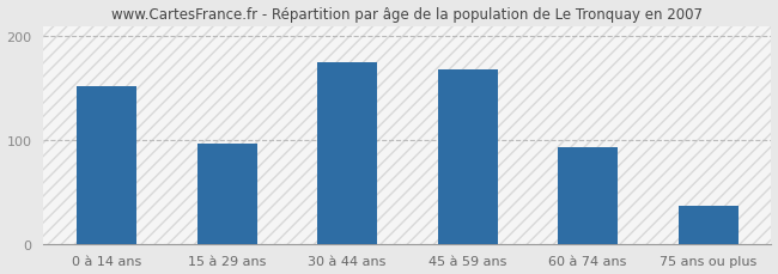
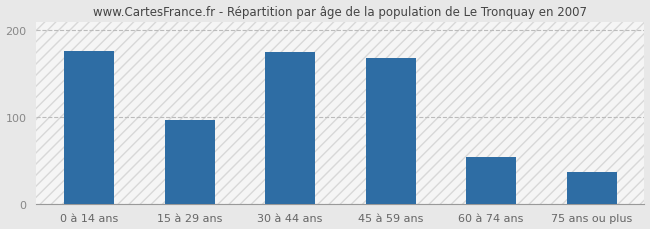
0 à 14 ans: 152 -> 176
60 à 74 ans: 93 -> 54
